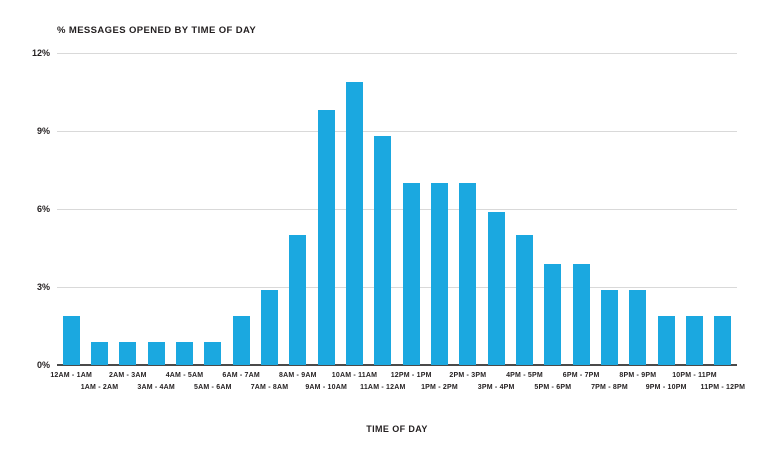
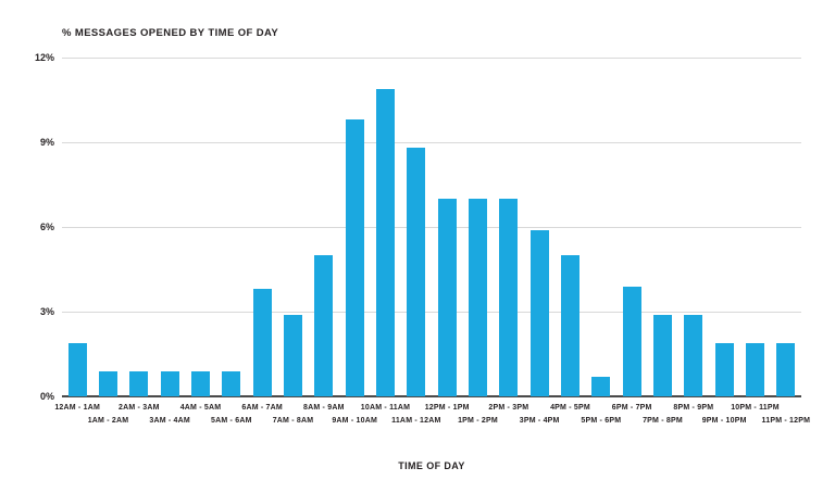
6AM - 7AM: 1.9% -> 3.8%
5PM - 6PM: 3.9% -> 0.7%
